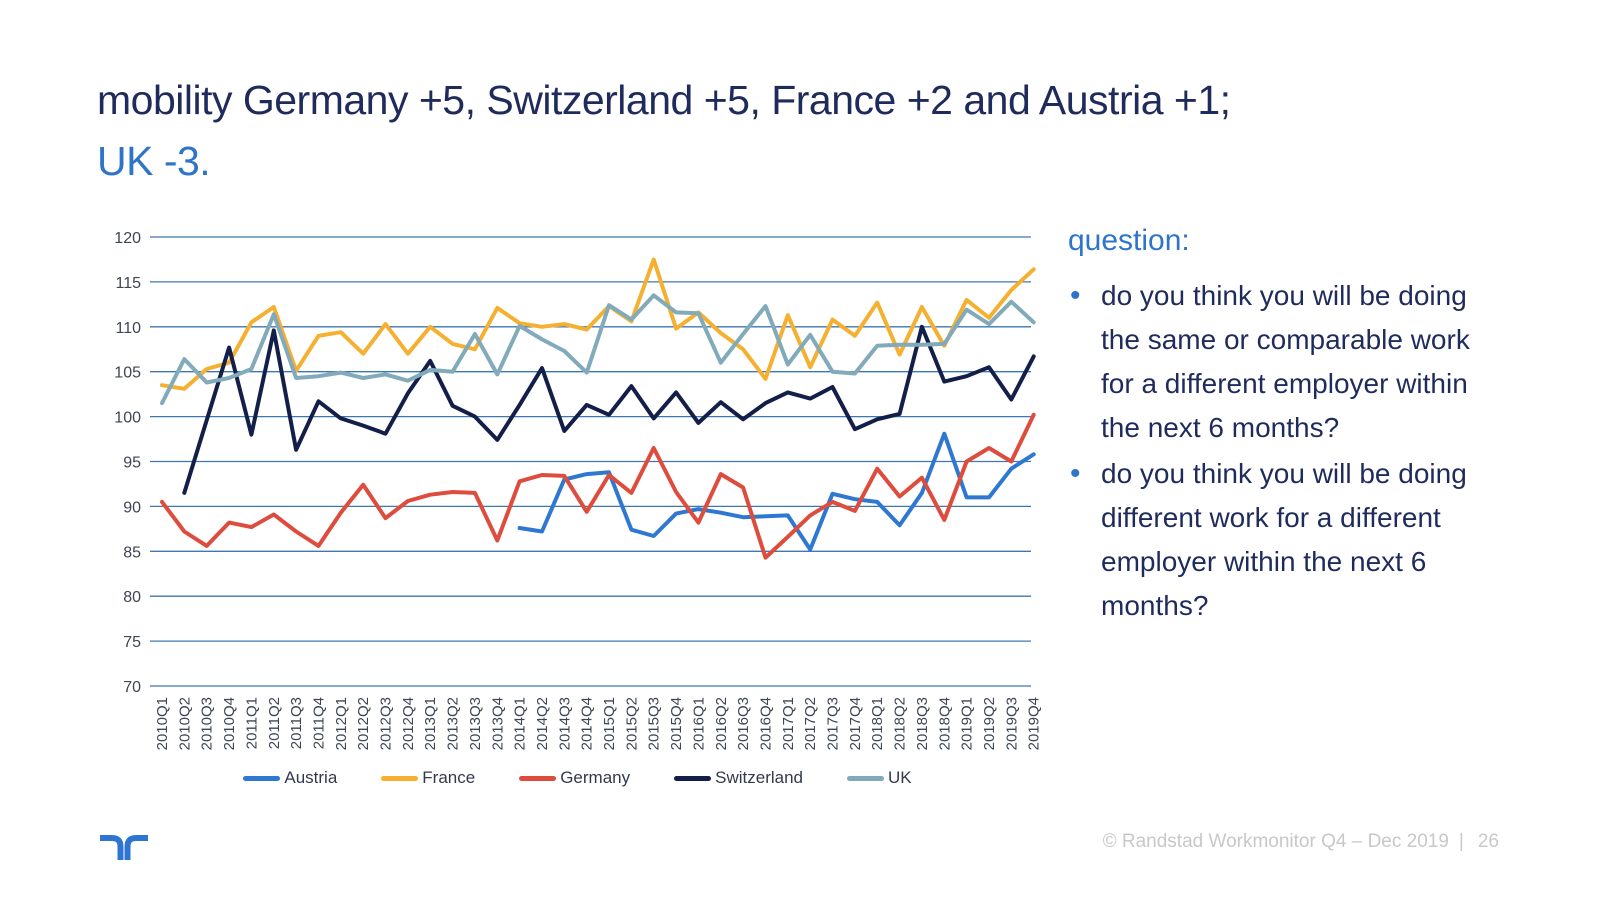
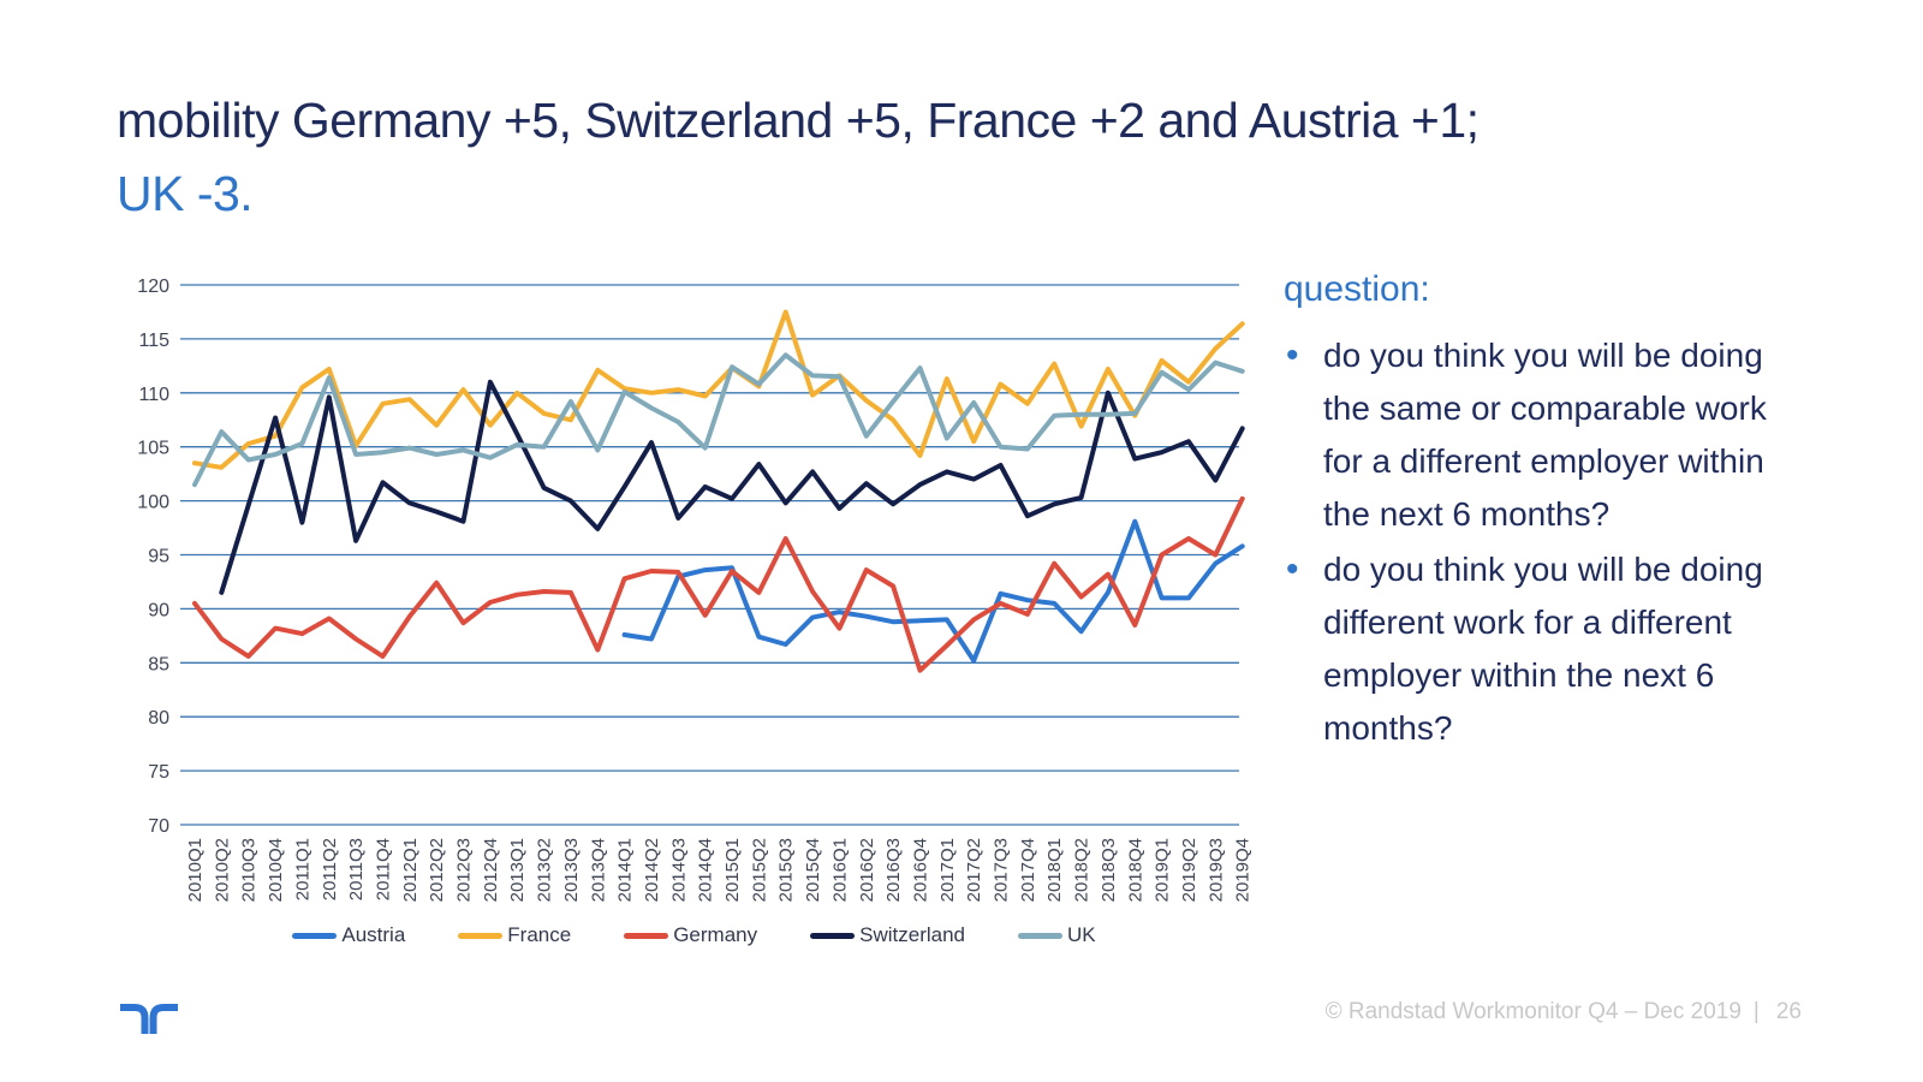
Switzerland/2012Q4: 103 -> 111
UK/2019Q4: 110 -> 112
